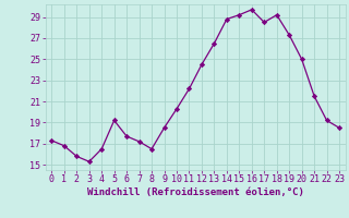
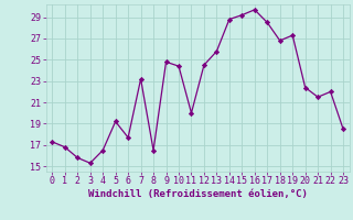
7: 17.2 -> 23.2
9: 18.5 -> 24.8
10: 20.3 -> 24.4
11: 22.2 -> 20.0
13: 26.5 -> 25.8
18: 29.2 -> 26.8
20: 25.0 -> 22.4
22: 19.2 -> 22.0
